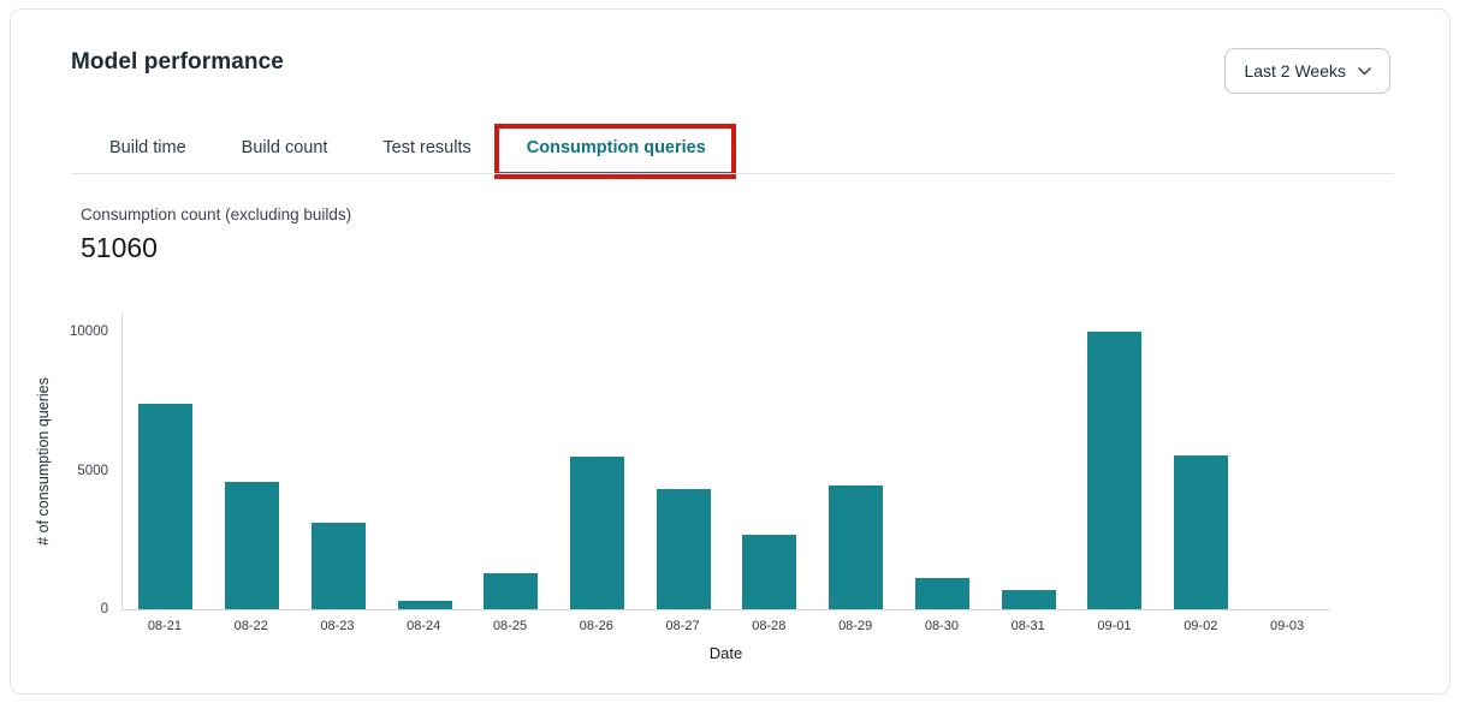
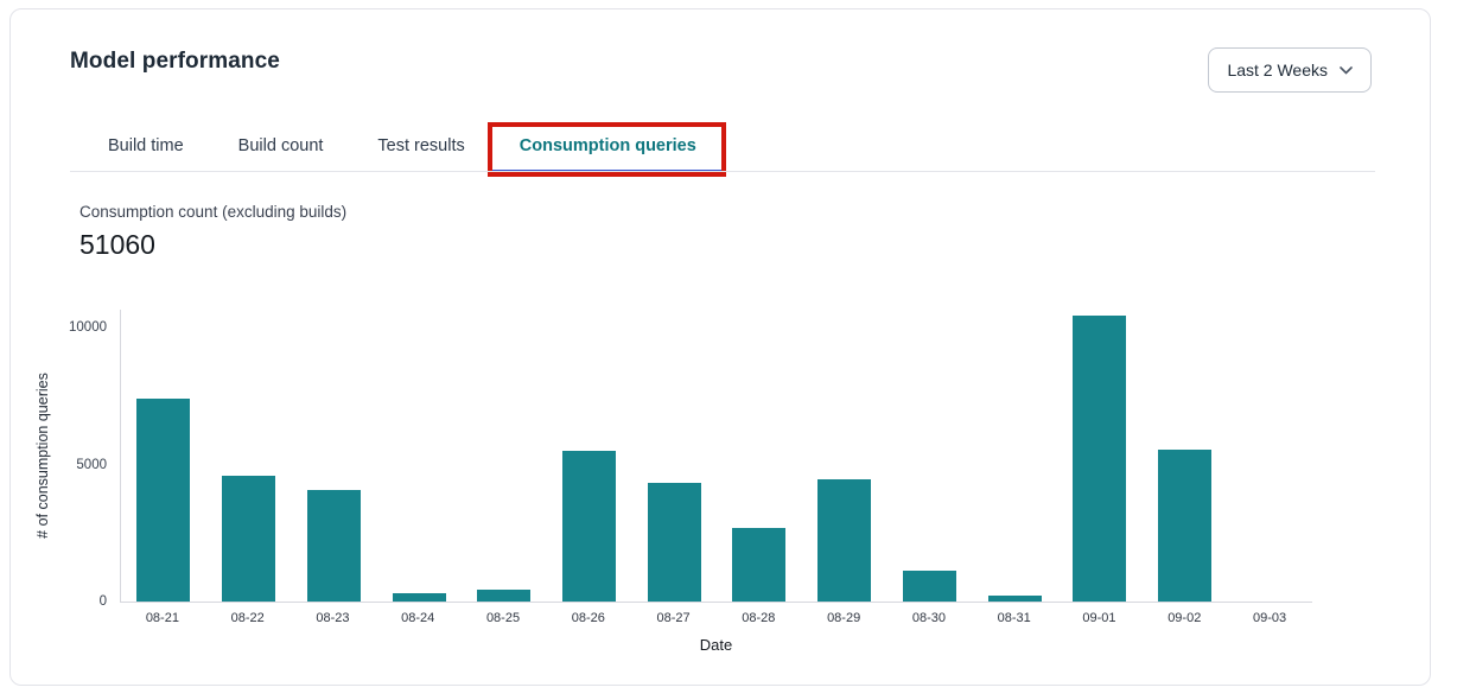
08-23: 3100 -> 4000
08-25: 1300 -> 400
08-31: 700 -> 200
09-01: 10000 -> 10400
